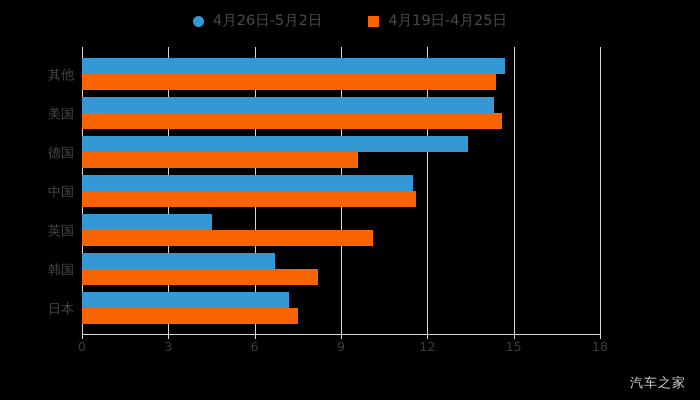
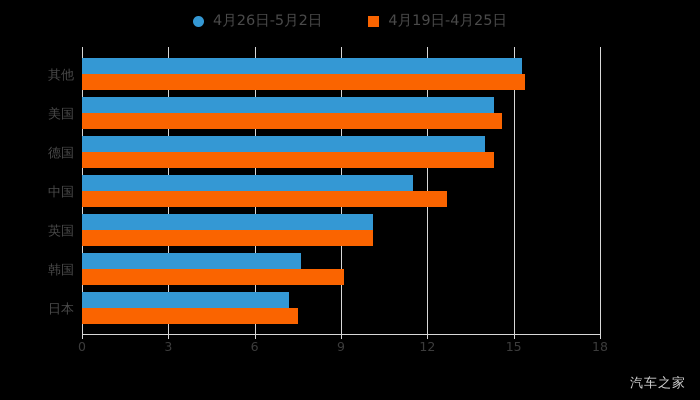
4月26日-5月2日/其他: 14.7 -> 15.3
4月19日-4月25日/其他: 14.4 -> 15.4
4月26日-5月2日/德国: 13.4 -> 14.0
4月19日-4月25日/德国: 9.6 -> 14.3
4月19日-4月25日/中国: 11.6 -> 12.7
4月26日-5月2日/英国: 4.5 -> 10.1
4月26日-5月2日/韩国: 6.7 -> 7.6
4月19日-4月25日/韩国: 8.2 -> 9.1
